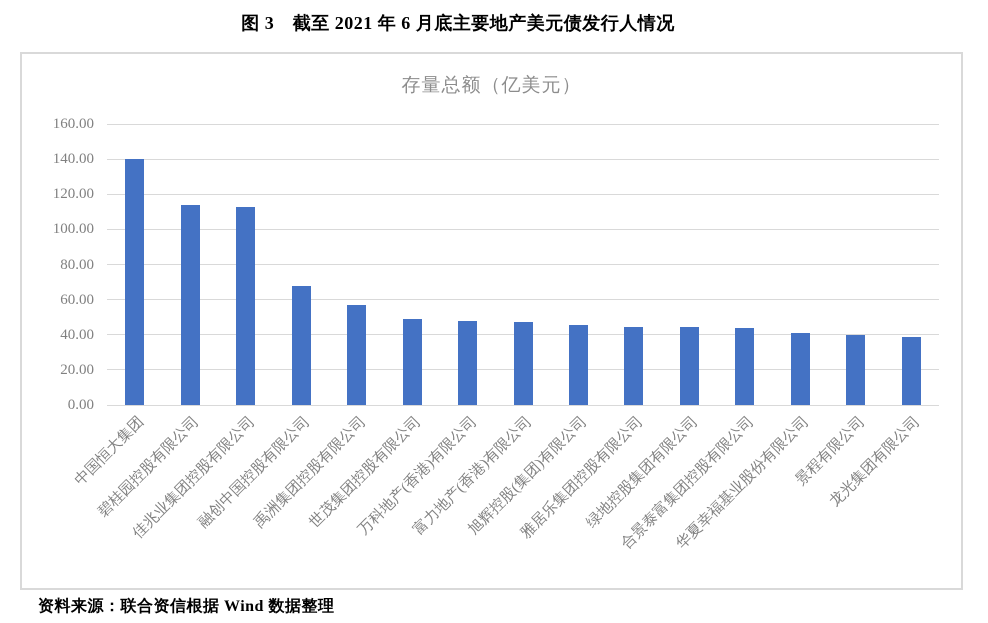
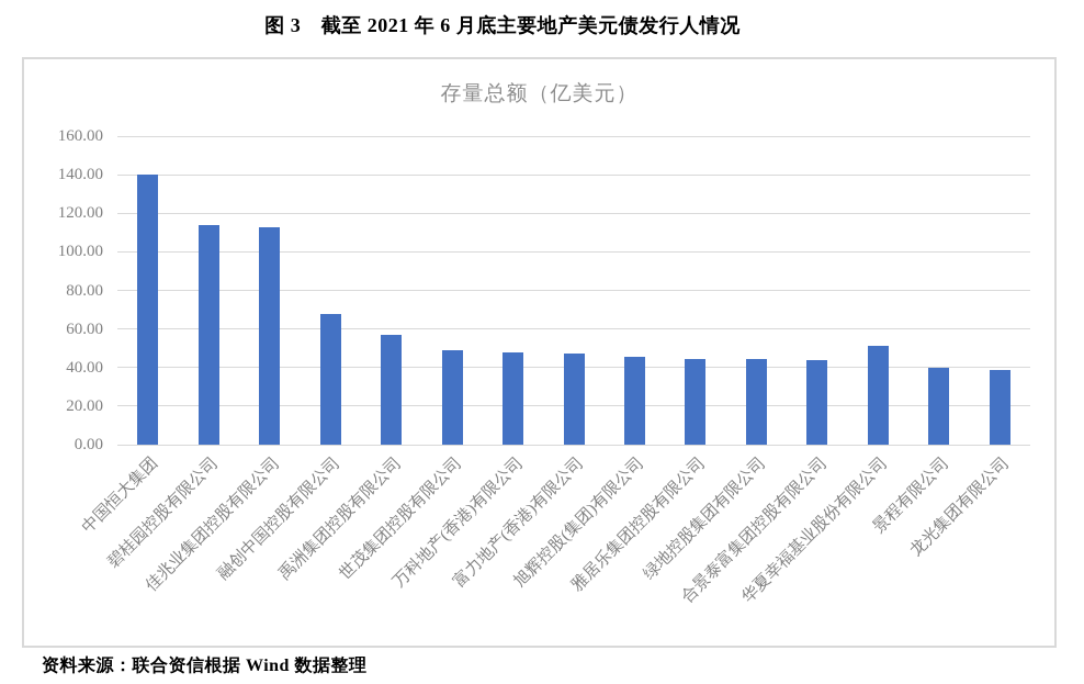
华夏幸福基业股份有限公司: 41 -> 51
